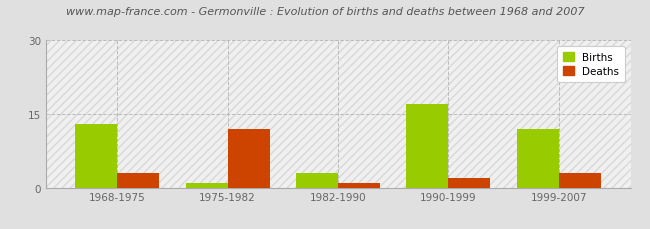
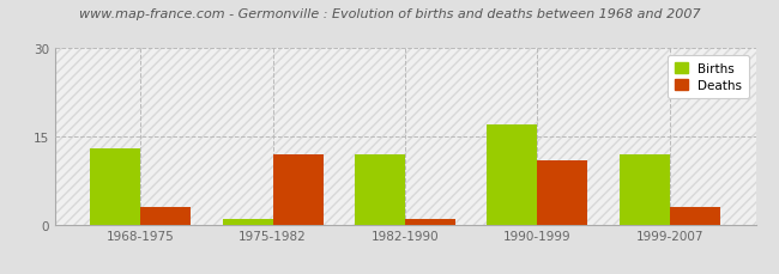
Births/1982-1990: 3 -> 12
Deaths/1990-1999: 2 -> 11
